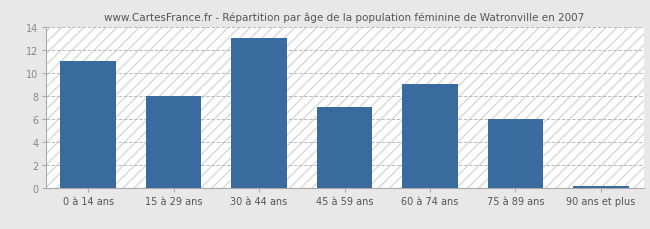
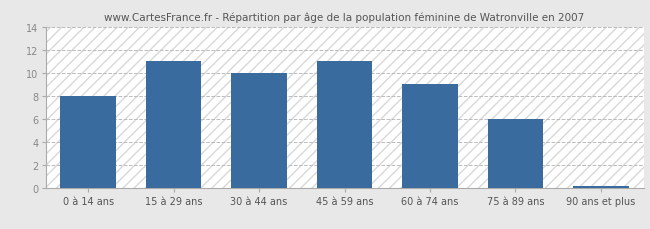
0 à 14 ans: 11.0 -> 8.0
15 à 29 ans: 8.0 -> 11.0
30 à 44 ans: 13.0 -> 10.0
45 à 59 ans: 7.0 -> 11.0
